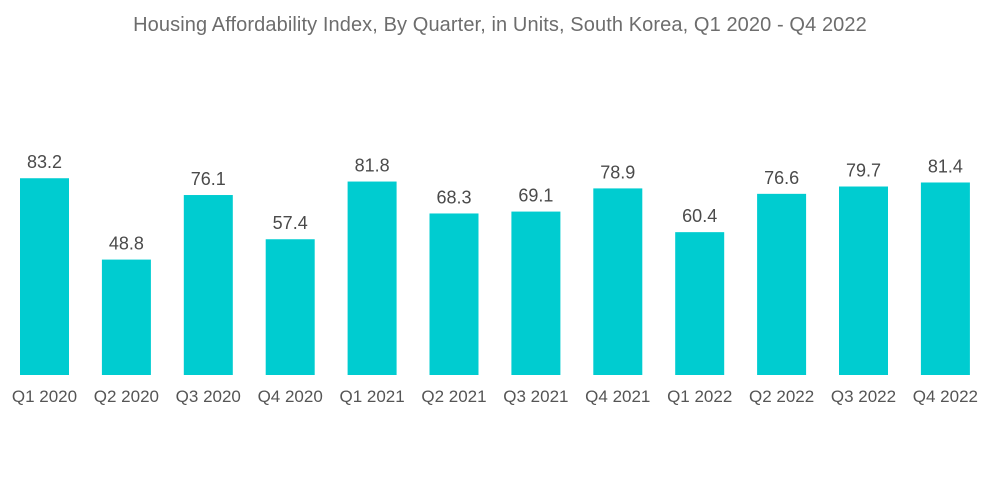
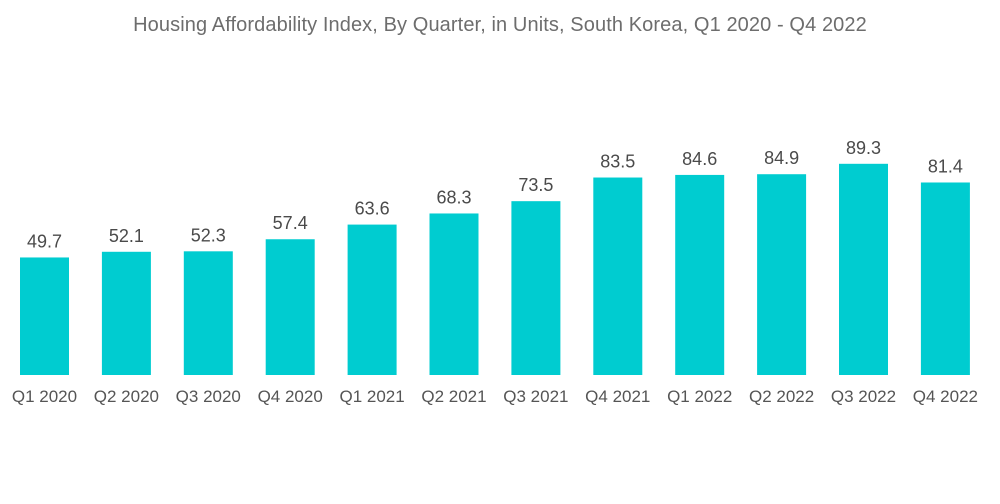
Q1 2020: 83.2 -> 49.7
Q2 2020: 48.8 -> 52.1
Q3 2020: 76.1 -> 52.3
Q1 2021: 81.8 -> 63.6
Q3 2021: 69.1 -> 73.5
Q4 2021: 78.9 -> 83.5
Q1 2022: 60.4 -> 84.6
Q2 2022: 76.6 -> 84.9
Q3 2022: 79.7 -> 89.3
